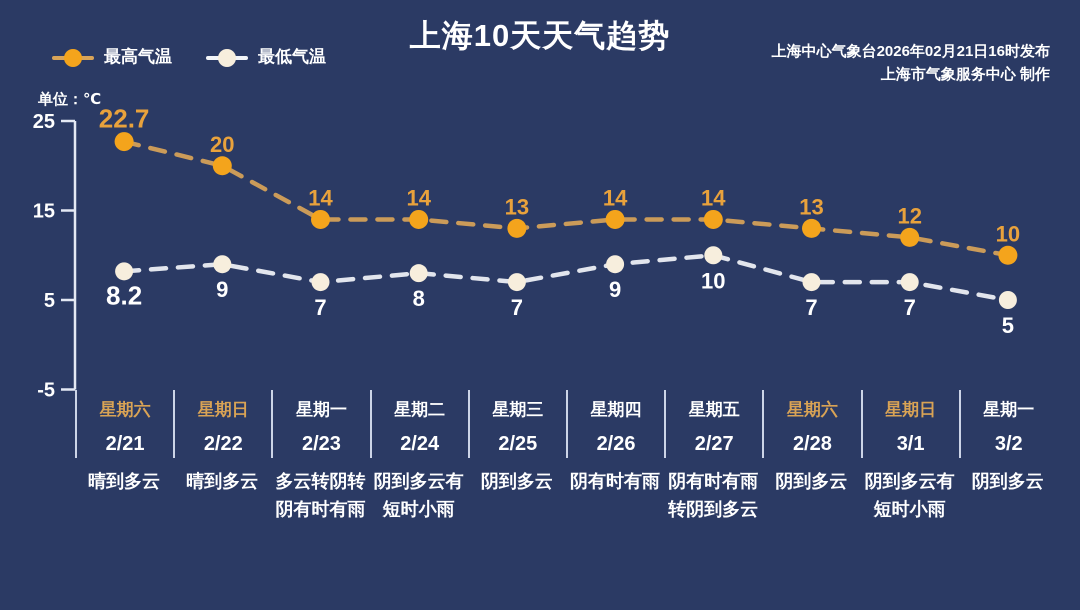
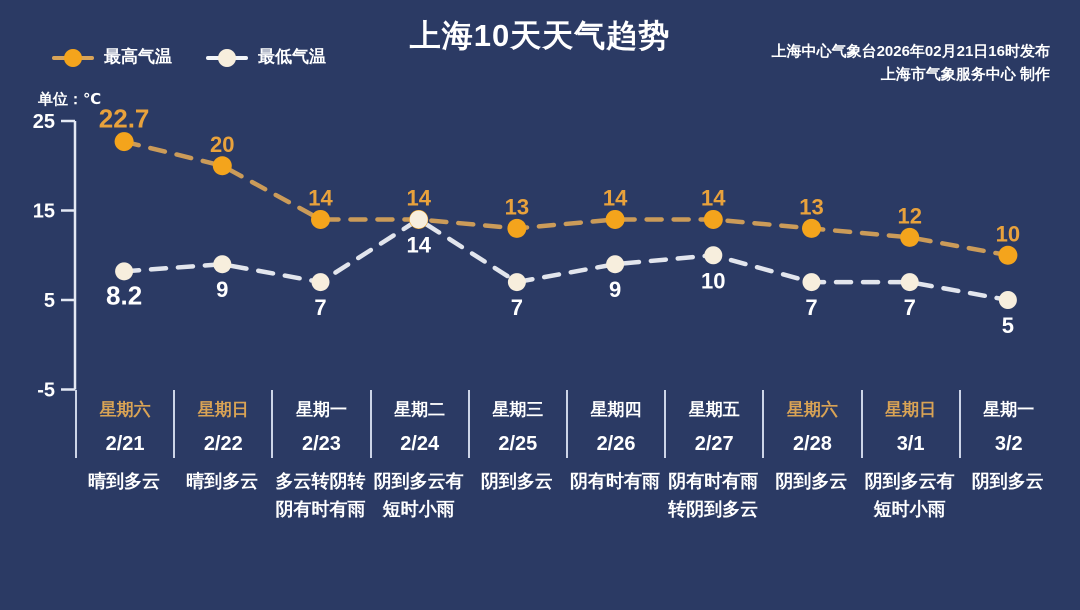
最低气温/2/24: 8 -> 14
